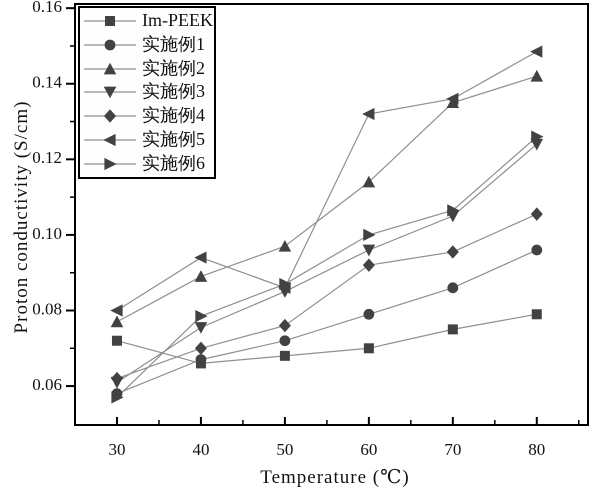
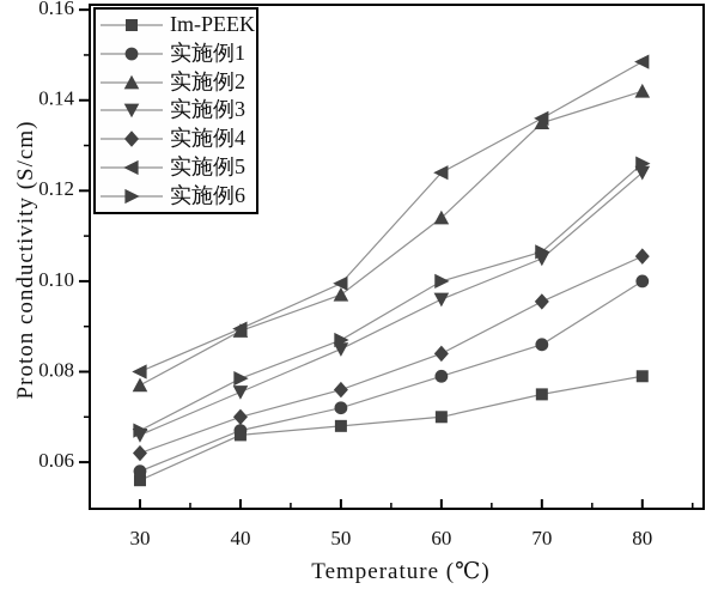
Im-PEEK/30: 0.072 -> 0.056
实施例3/30: 0.061 -> 0.066
实施例6/30: 0.057 -> 0.067
实施例5/40: 0.094 -> 0.089
实施例5/50: 0.086 -> 0.100
实施例4/60: 0.092 -> 0.084
实施例5/60: 0.132 -> 0.124
实施例1/80: 0.096 -> 0.100
